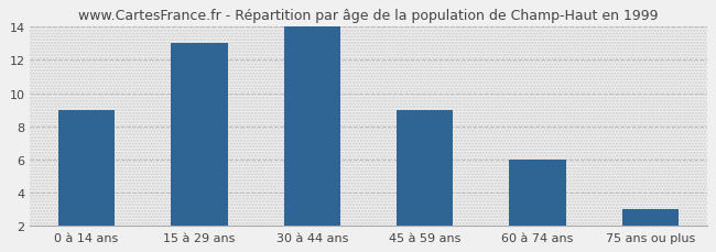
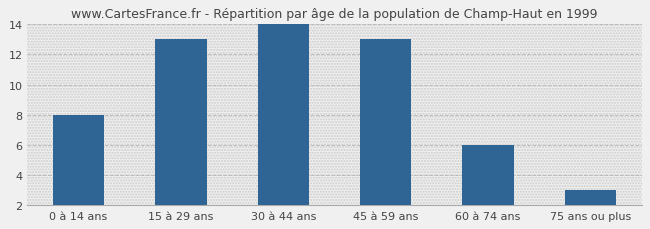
0 à 14 ans: 9 -> 8
45 à 59 ans: 9 -> 13
